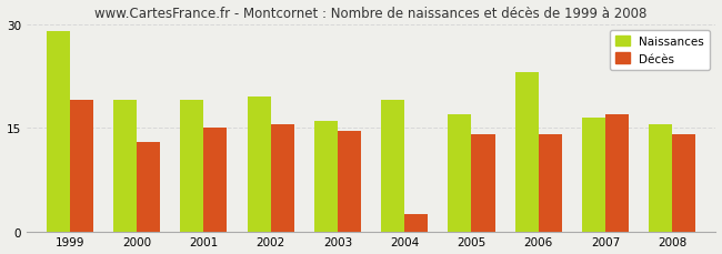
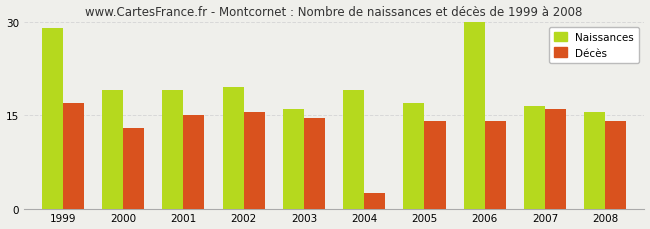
Décès/1999: 19.0 -> 17.0
Naissances/2006: 23.0 -> 30.0
Décès/2007: 17.0 -> 16.0
